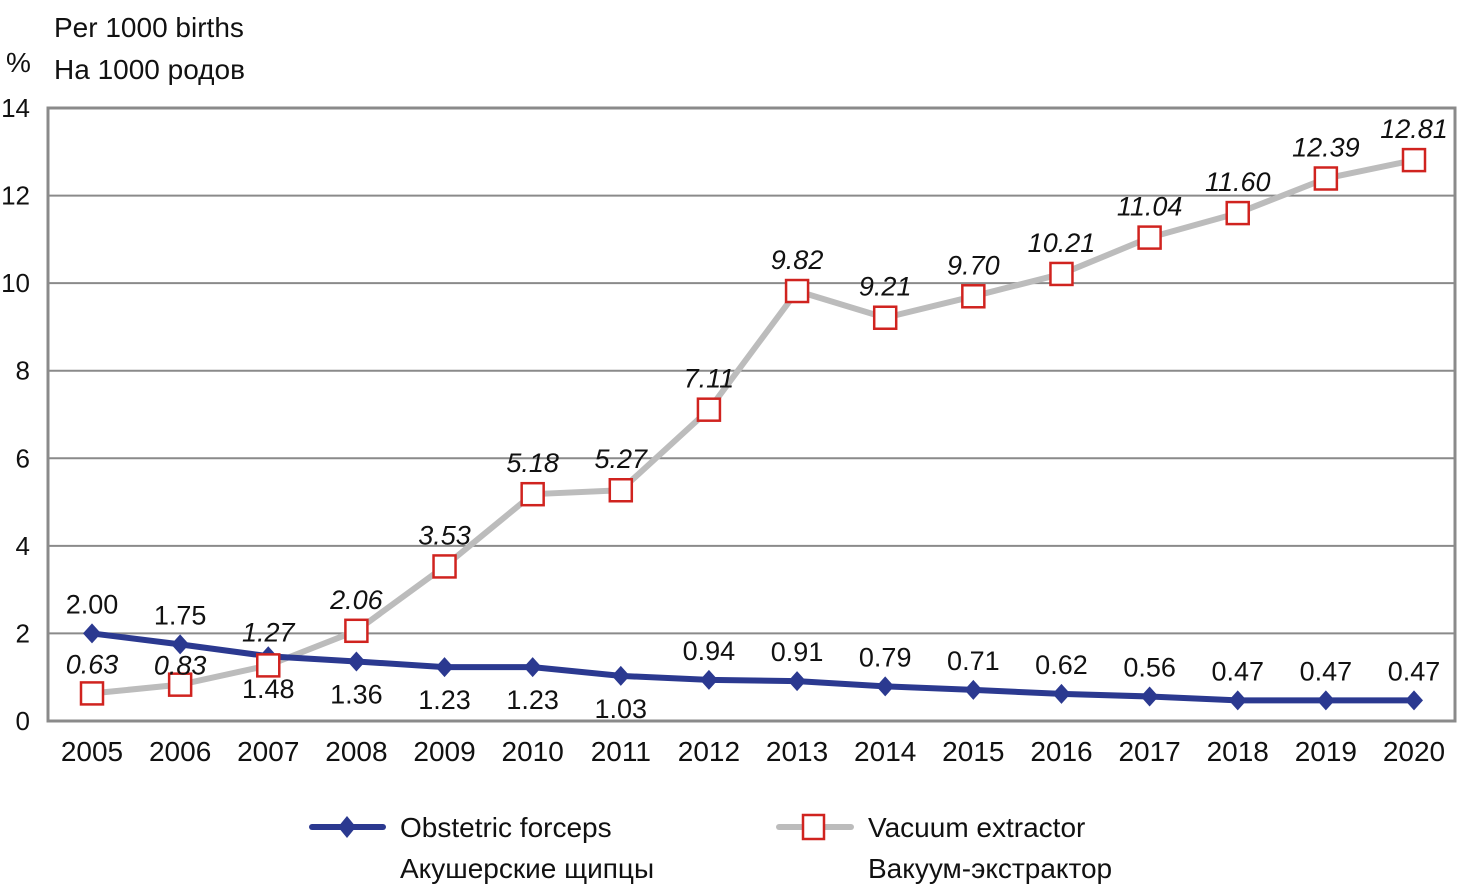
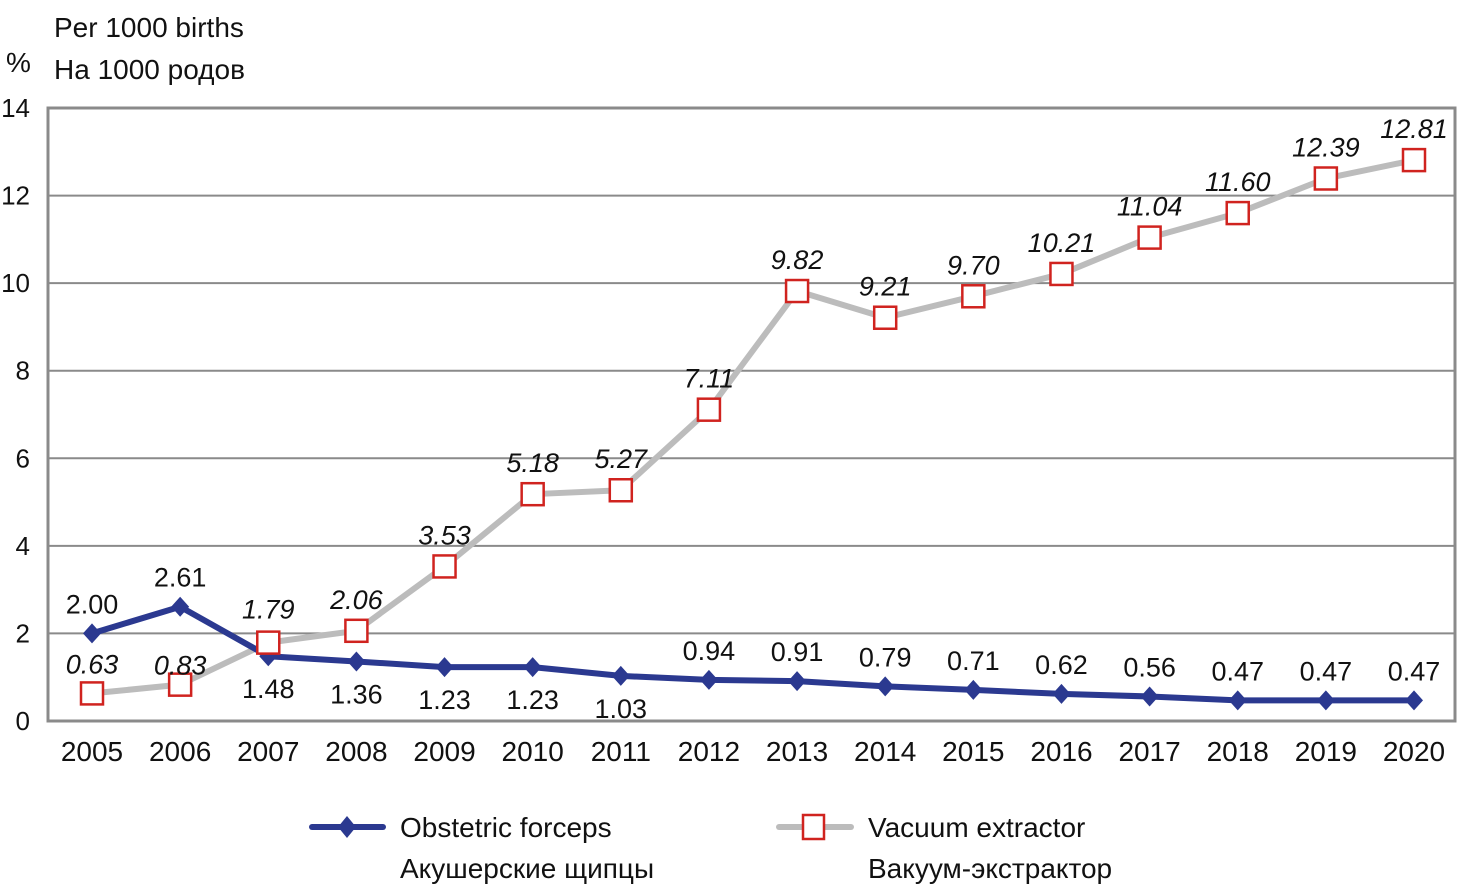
Obstetric forceps/2006: 1.75 -> 2.61
Vacuum extractor/2007: 1.27 -> 1.79
